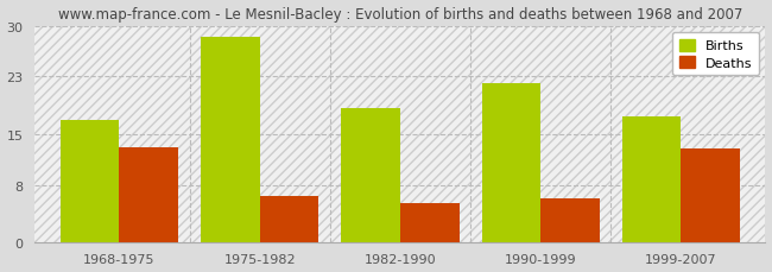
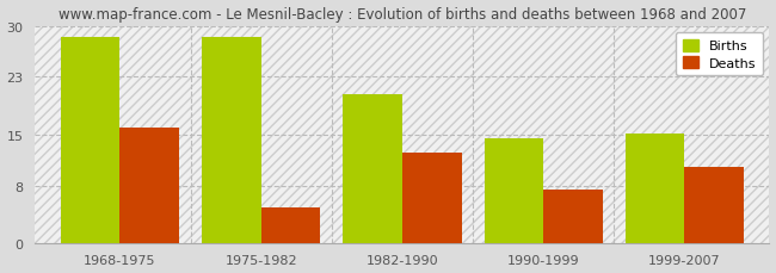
Births/1968-1975: 17.0 -> 28.5
Deaths/1968-1975: 13.2 -> 16.0
Deaths/1975-1982: 6.4 -> 5.0
Births/1982-1990: 18.6 -> 20.5
Deaths/1982-1990: 5.4 -> 12.5
Births/1990-1999: 22.0 -> 14.5
Deaths/1990-1999: 6.2 -> 7.5
Births/1999-2007: 17.4 -> 15.2
Deaths/1999-2007: 13.0 -> 10.5
